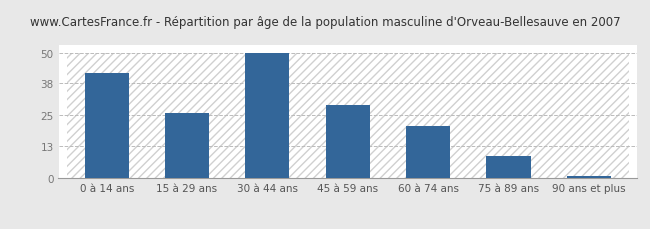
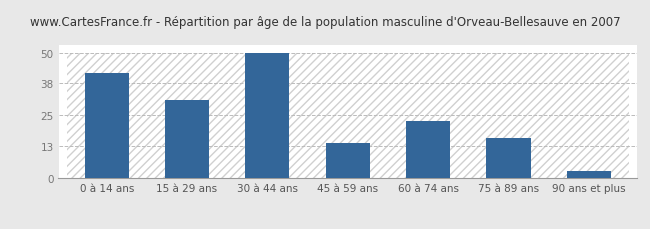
15 à 29 ans: 26 -> 31
45 à 59 ans: 29 -> 14
60 à 74 ans: 21 -> 23
75 à 89 ans: 9 -> 16
90 ans et plus: 1 -> 3
